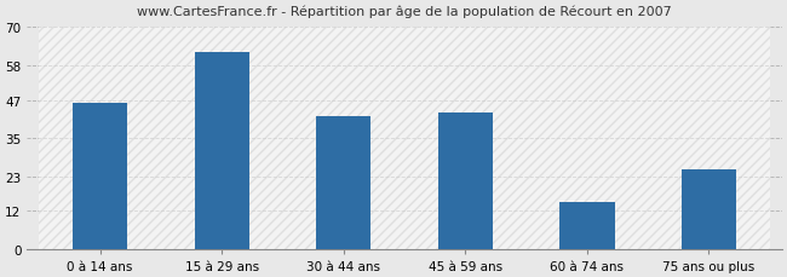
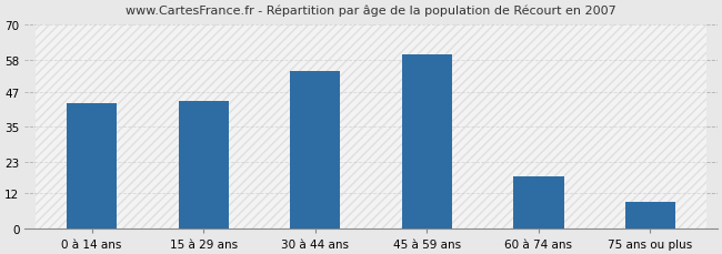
0 à 14 ans: 46 -> 43
15 à 29 ans: 62 -> 44
30 à 44 ans: 42 -> 54
45 à 59 ans: 43 -> 60
60 à 74 ans: 15 -> 18
75 ans ou plus: 25 -> 9
